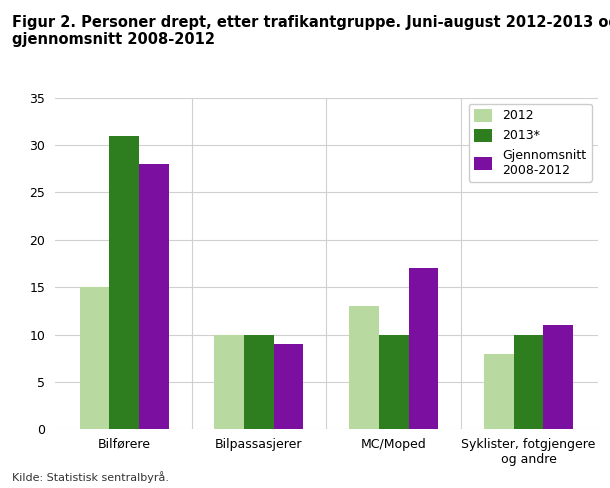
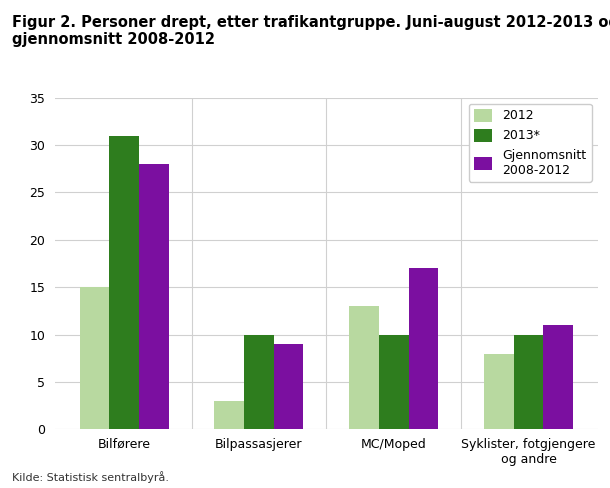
2012/Bilpassasjerer: 10 -> 3
